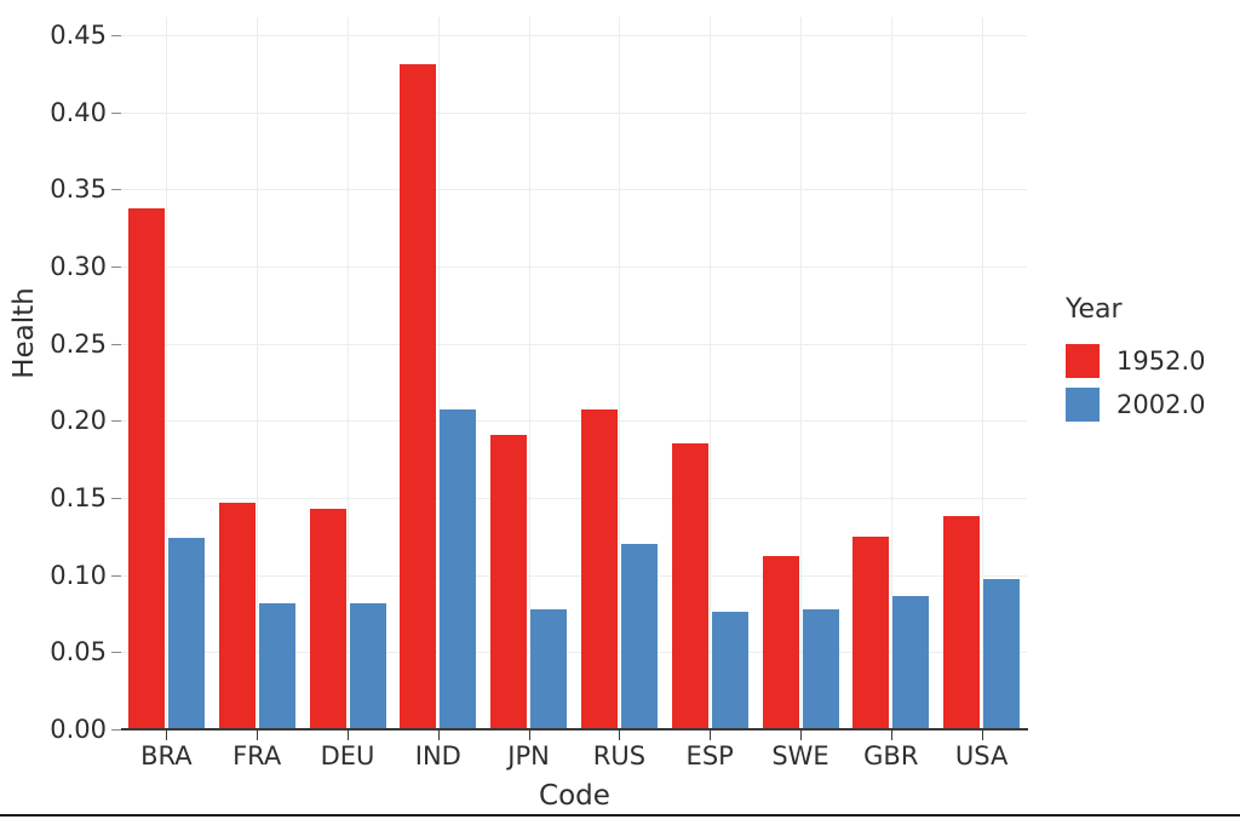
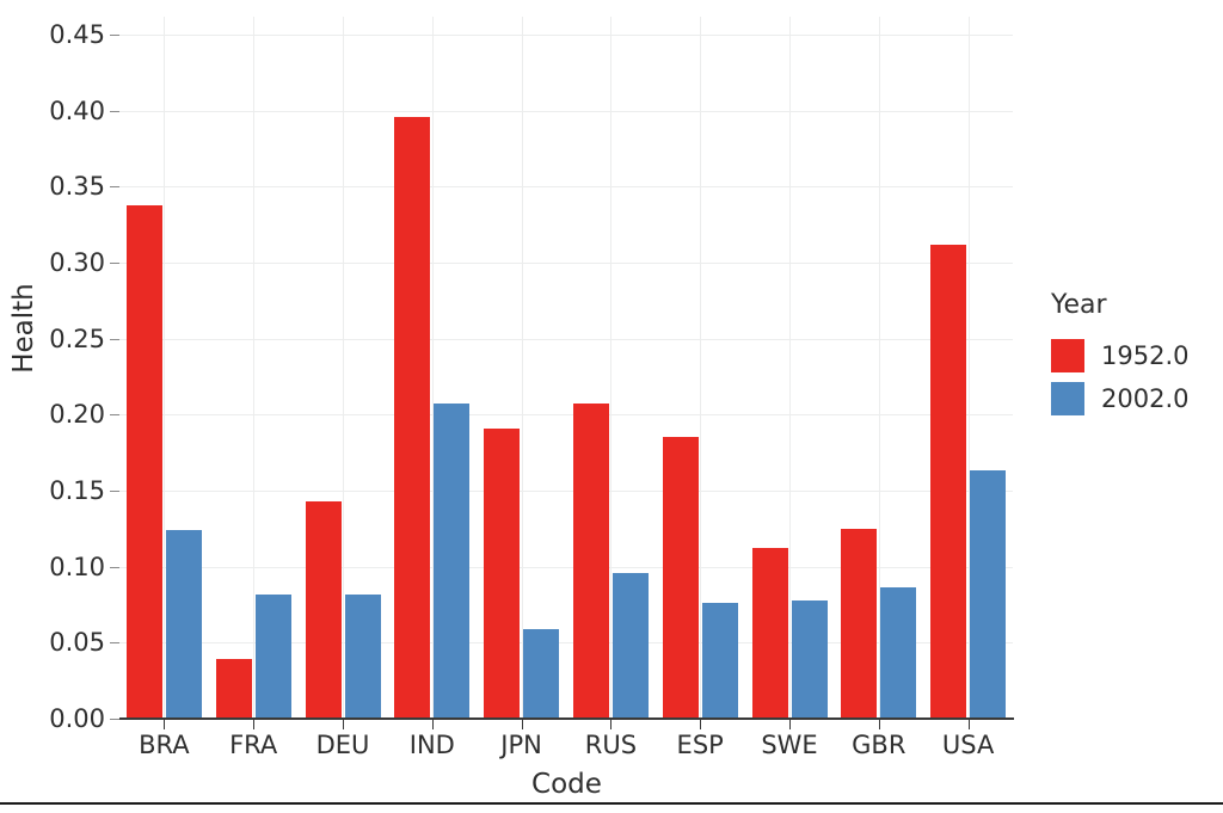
1952.0/FRA: 0.147 -> 0.039
1952.0/IND: 0.431 -> 0.396
2002.0/JPN: 0.078 -> 0.059
2002.0/RUS: 0.120 -> 0.096
1952.0/USA: 0.138 -> 0.312
2002.0/USA: 0.097 -> 0.163
